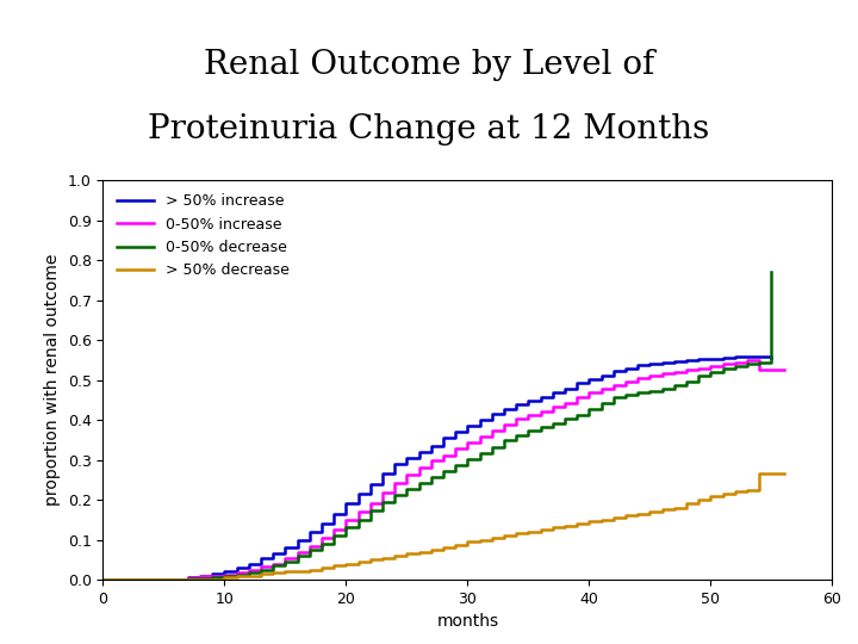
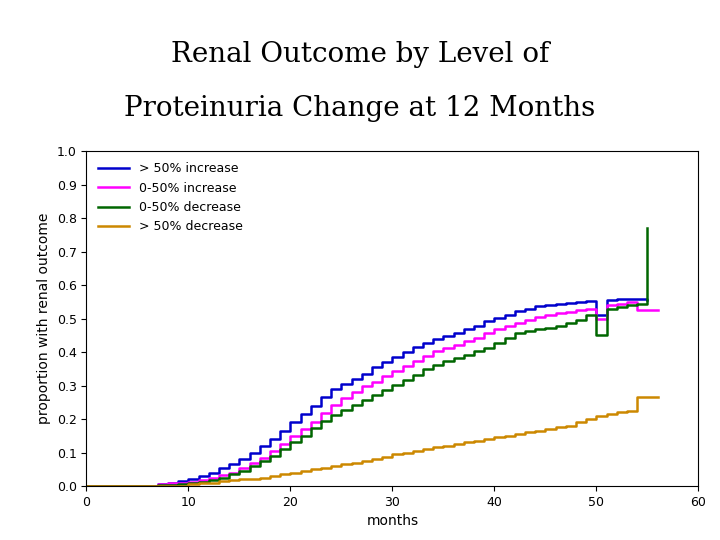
> 50% increase/50: 0.554 -> 0.510
0-50% increase/50: 0.535 -> 0.500
0-50% decrease/50: 0.520 -> 0.450
